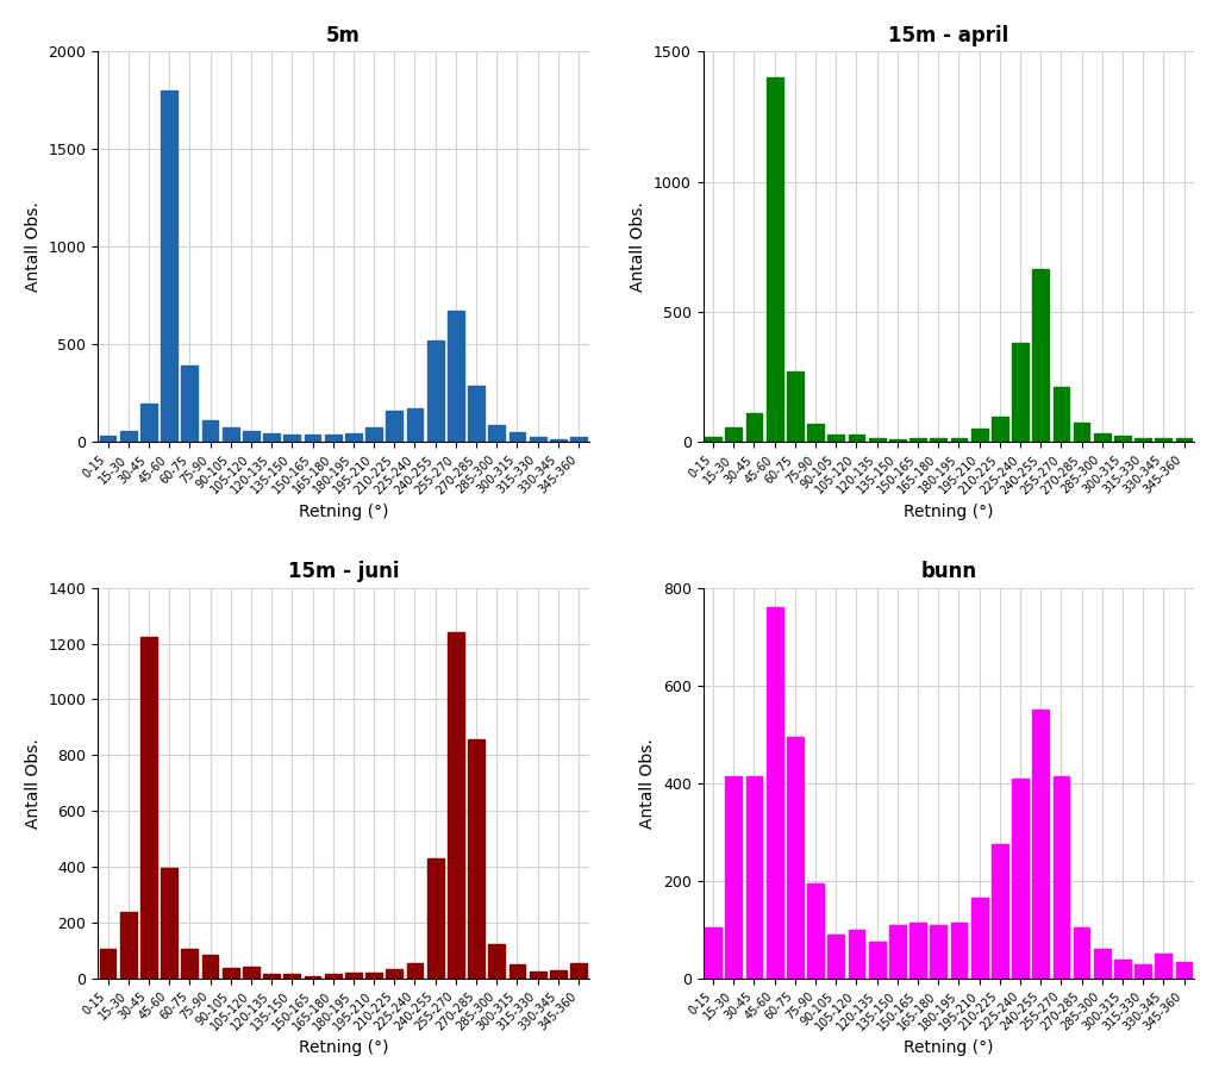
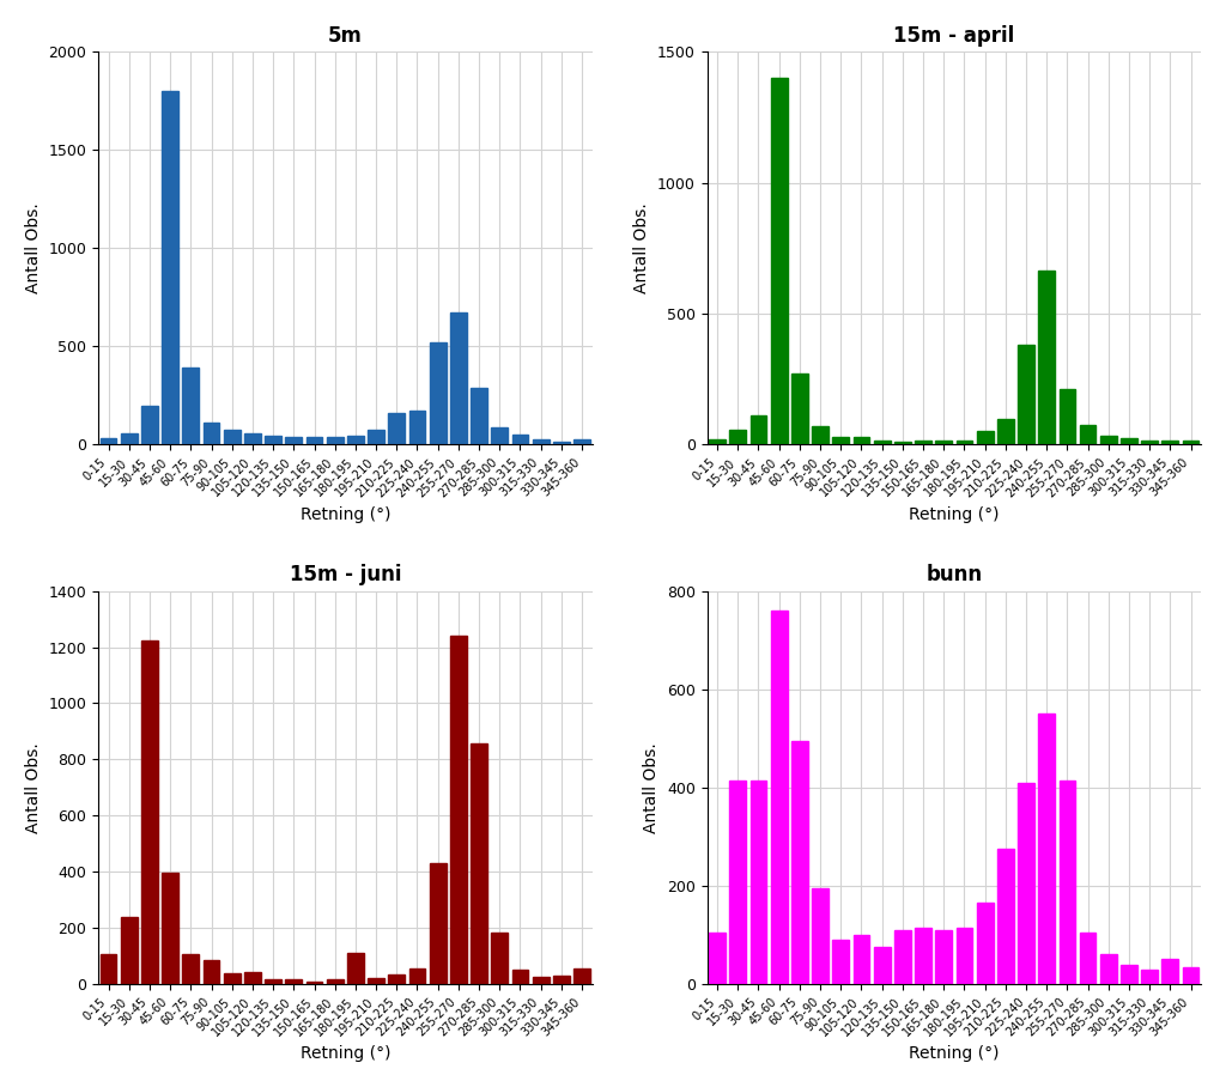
15m - juni/180-195: 20 -> 110
15m - juni/285-300: 125 -> 185
